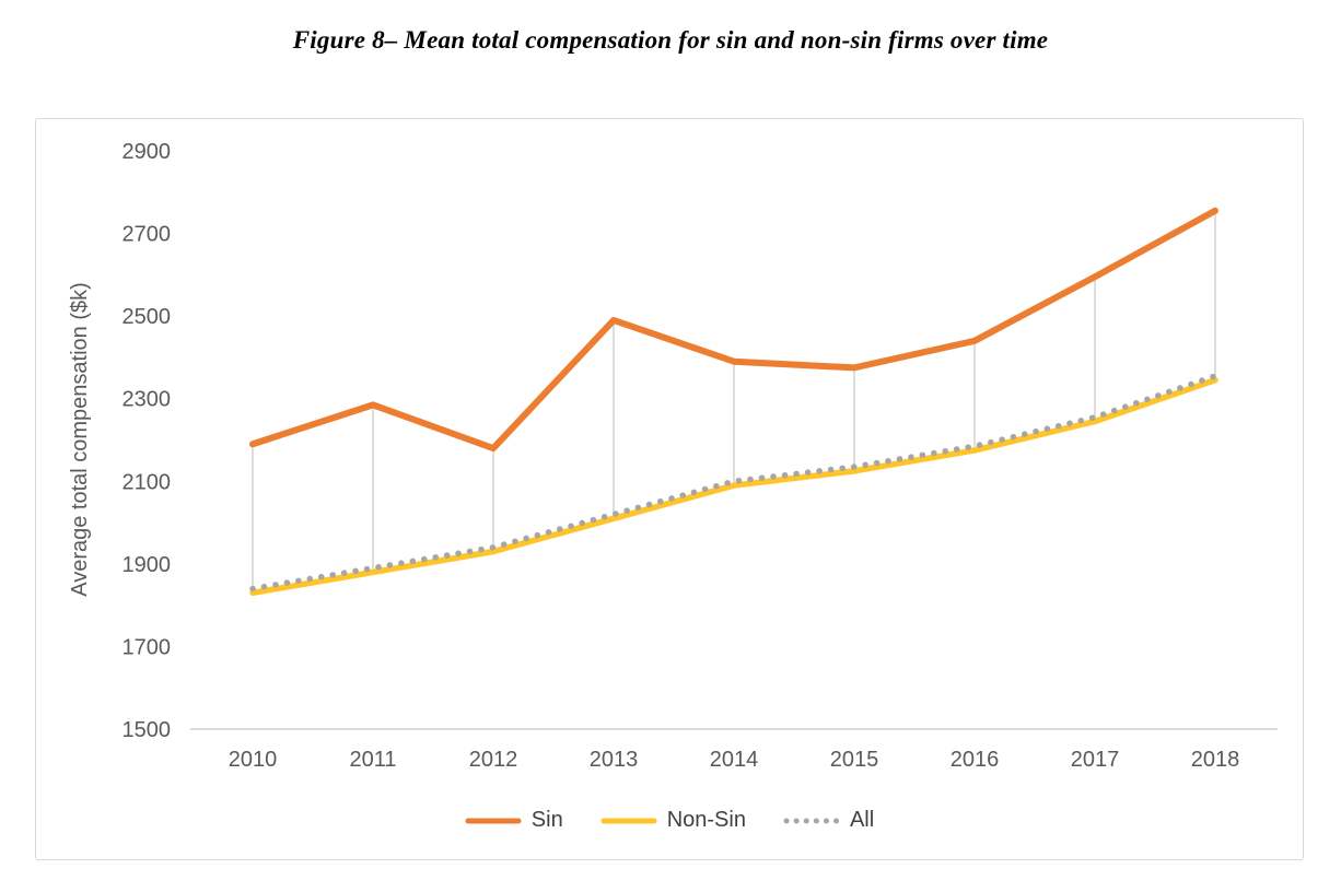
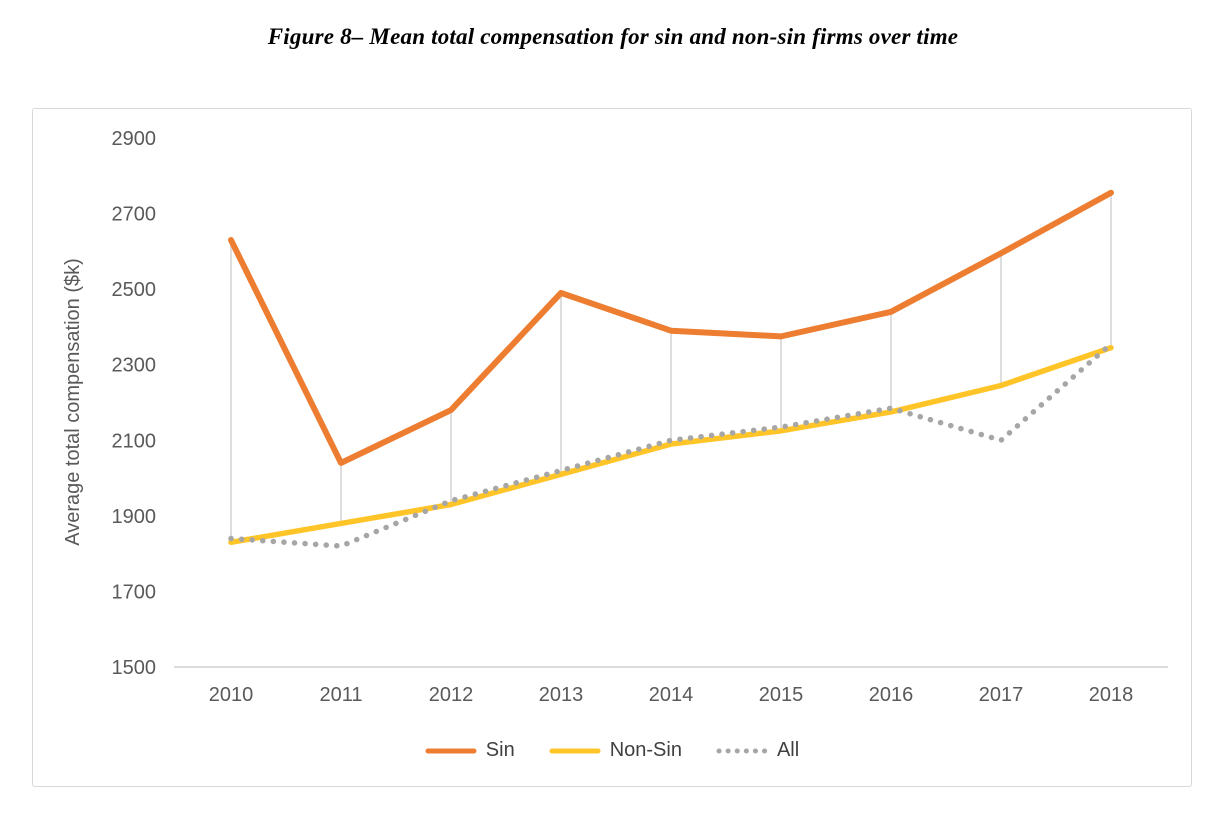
Sin/2010: 2190 -> 2630
Sin/2011: 2280 -> 2040
All/2011: 1890 -> 1820
All/2017: 2260 -> 2100
